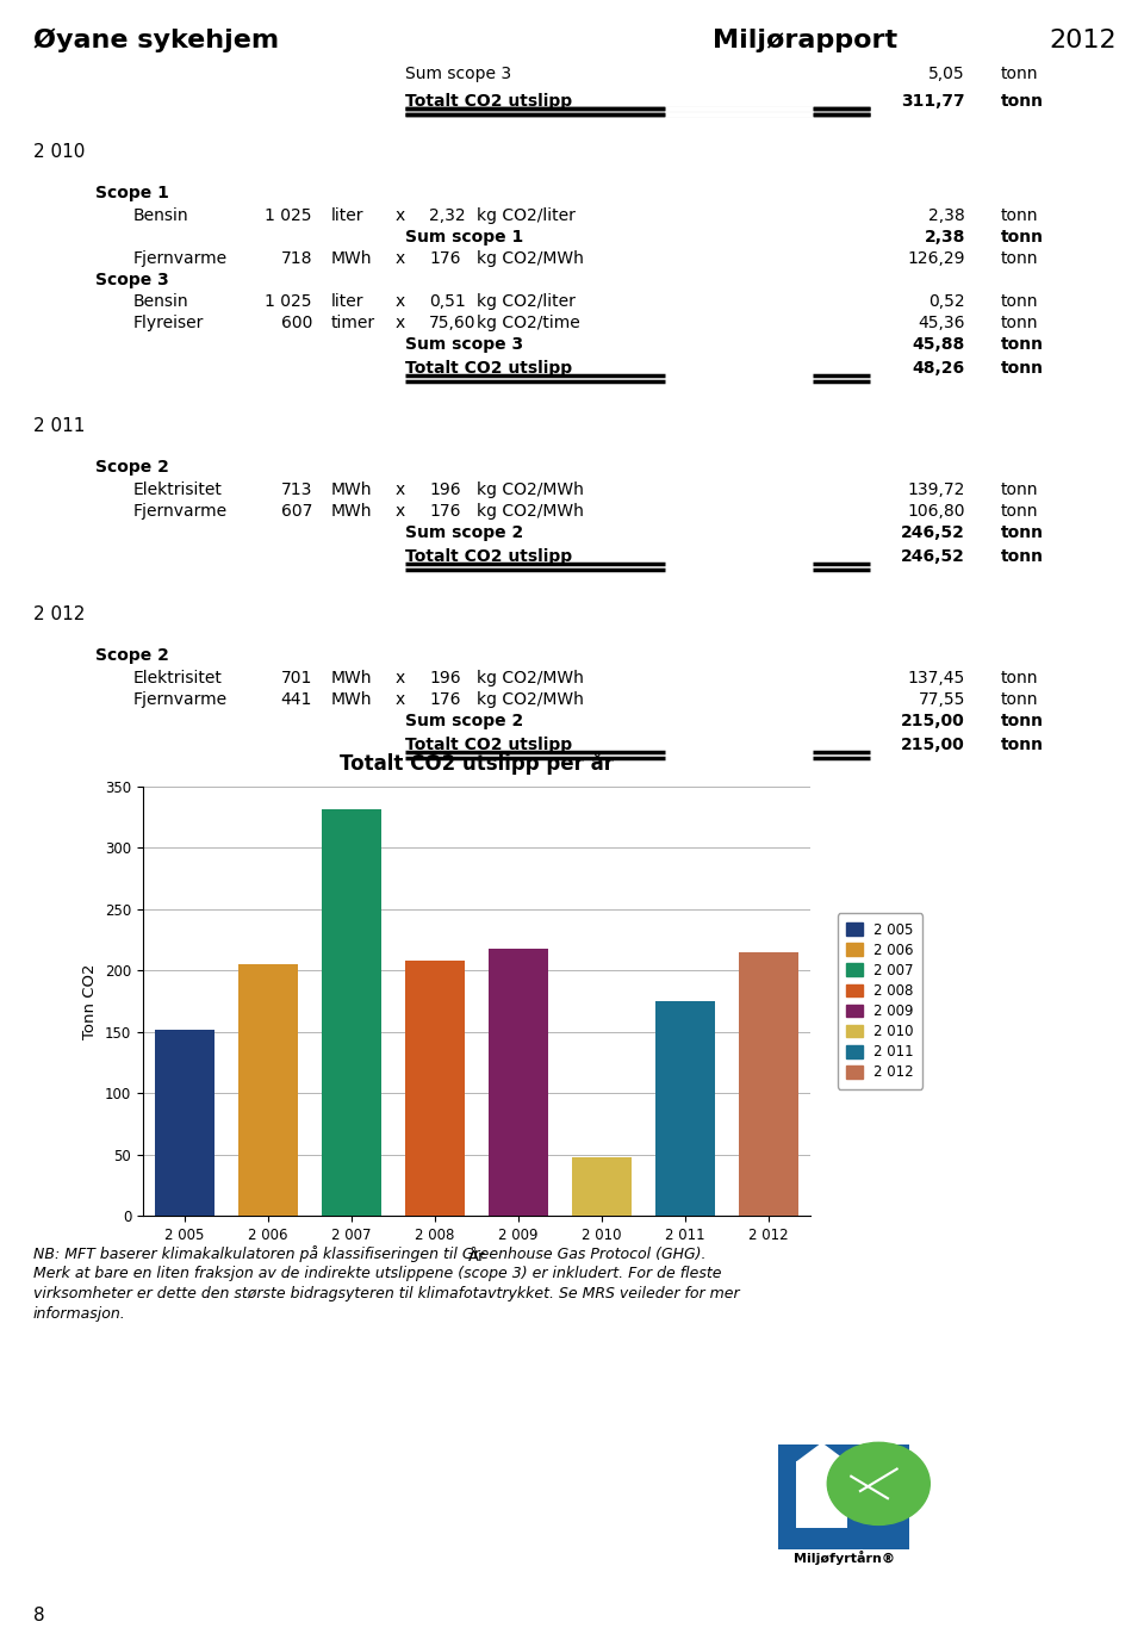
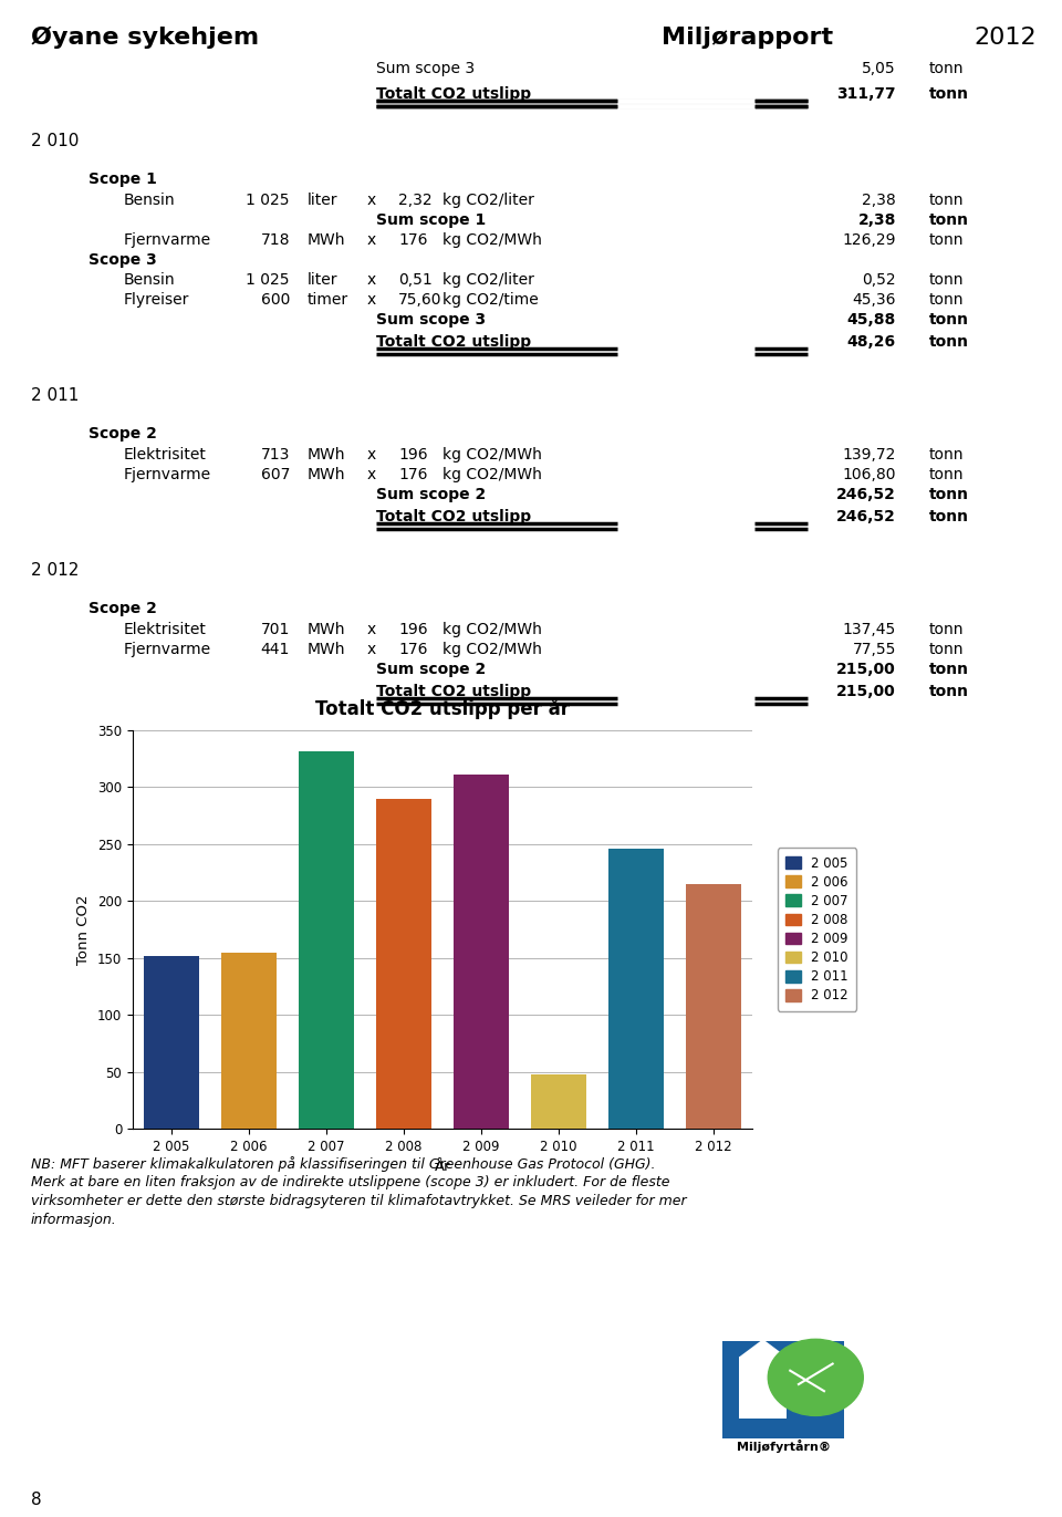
2 006: 205 -> 155
2 008: 208 -> 290
2 009: 218 -> 311
2 011: 175 -> 246
